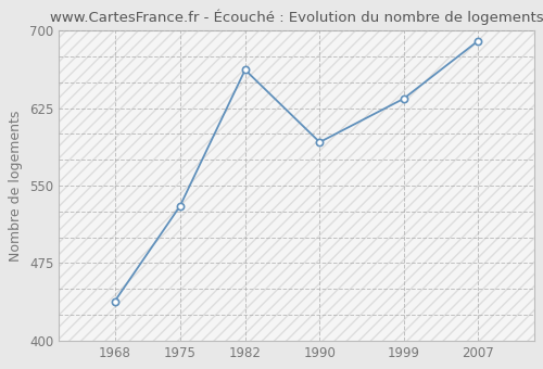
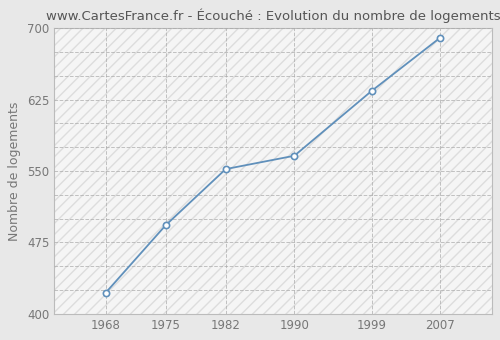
1968: 438 -> 422
1975: 530 -> 493
1982: 662 -> 552
1990: 592 -> 566
